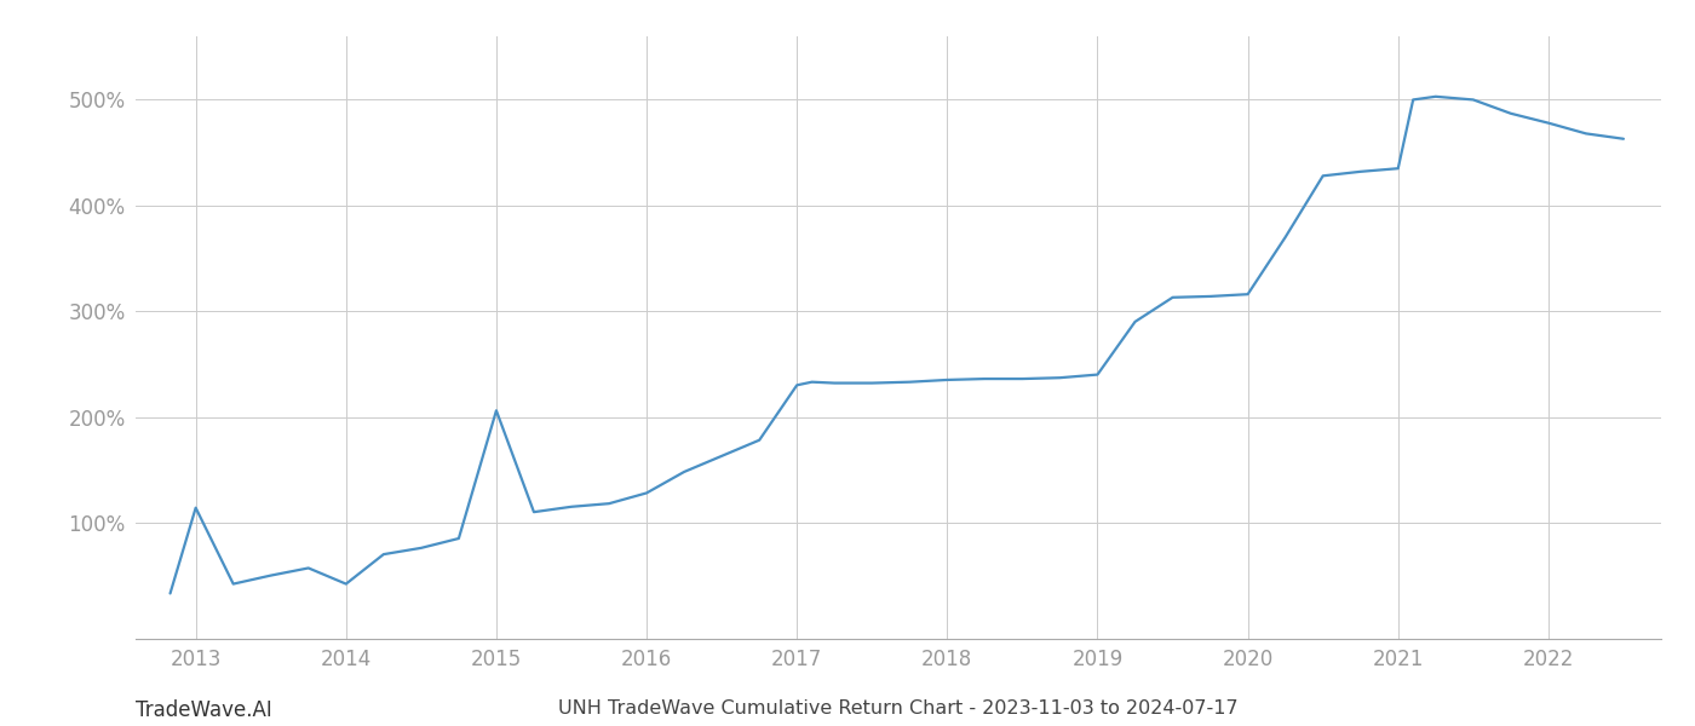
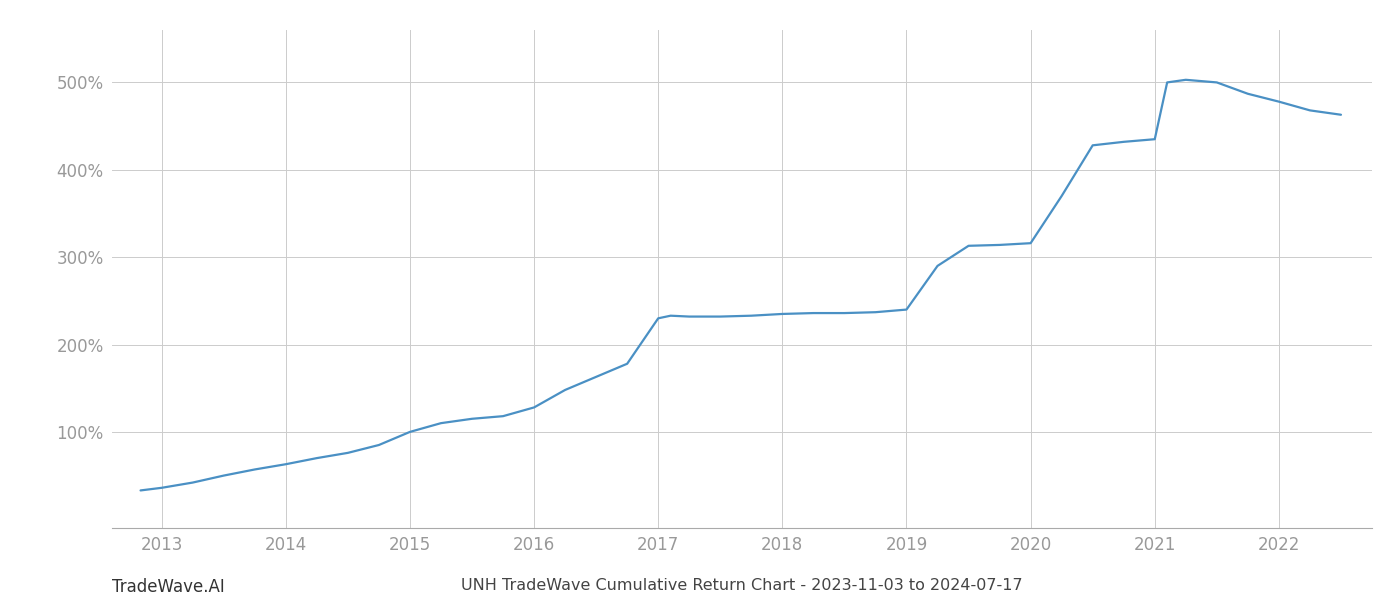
2013: 114% -> 36%
2014: 42% -> 63%
2015: 206% -> 100%
